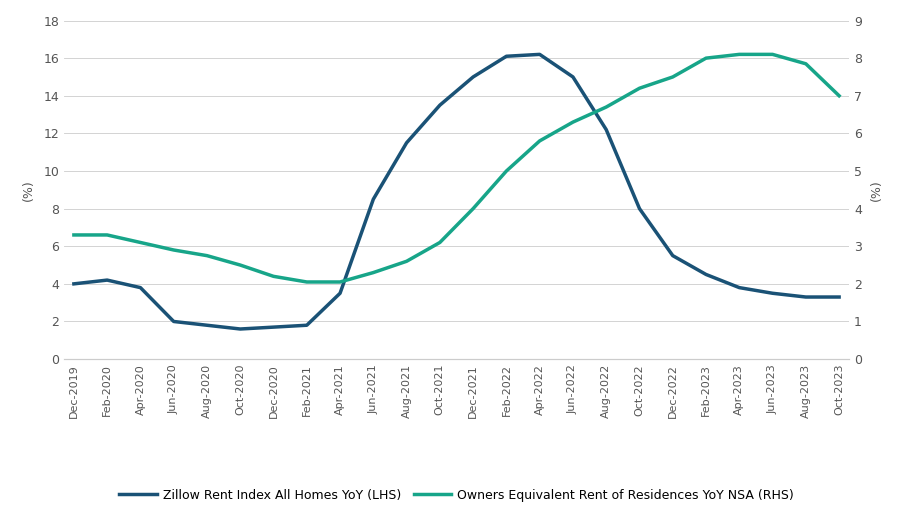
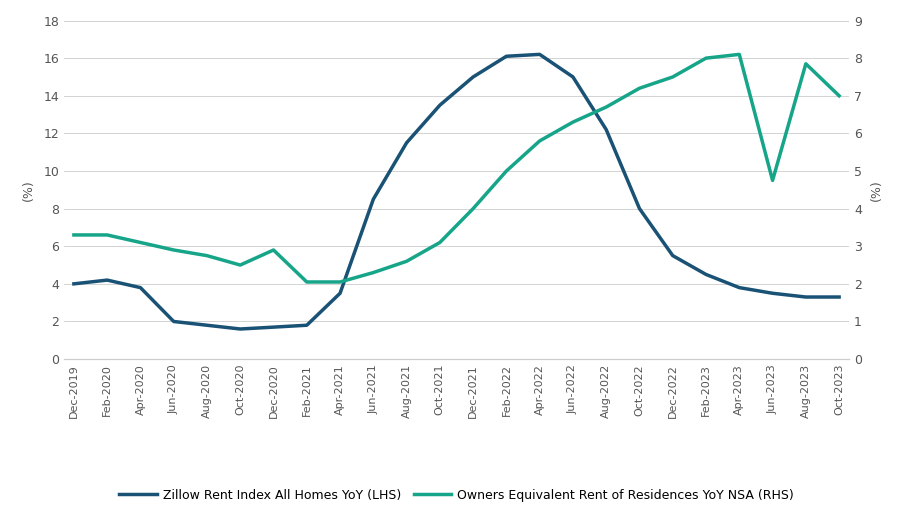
Owners Equivalent Rent of Residences YoY NSA (RHS)/Dec-2020: 2.20 -> 2.90
Owners Equivalent Rent of Residences YoY NSA (RHS)/Jun-2023: 8.10 -> 4.75
